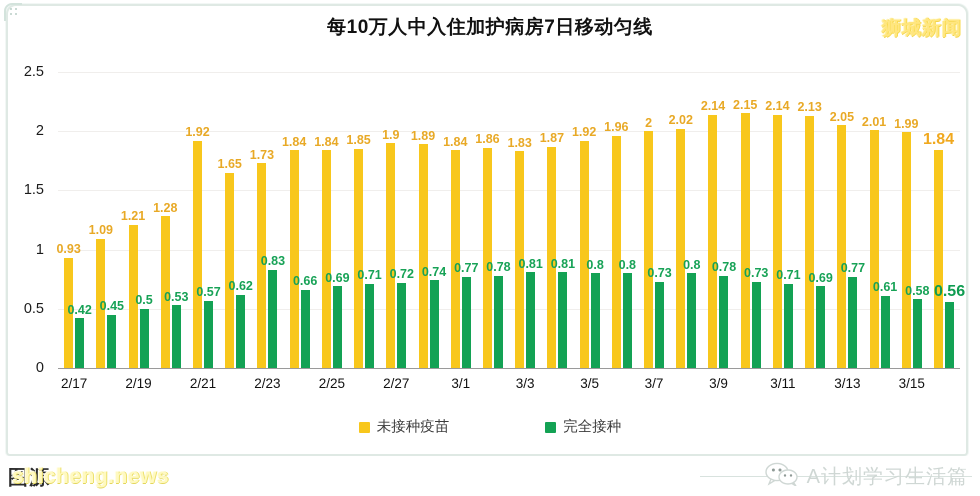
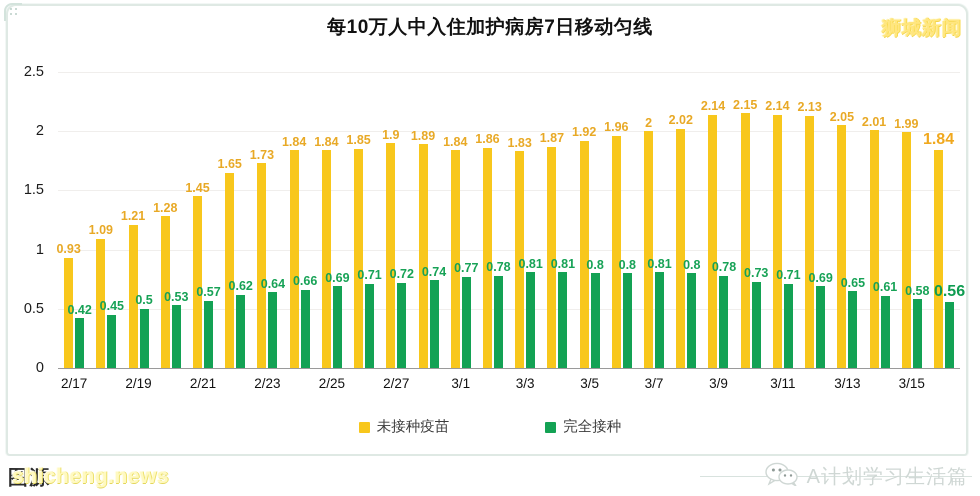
未接种疫苗/2/21: 1.92 -> 1.45
完全接种/2/23: 0.83 -> 0.64
完全接种/3/7: 0.73 -> 0.81
完全接种/3/13: 0.77 -> 0.65
